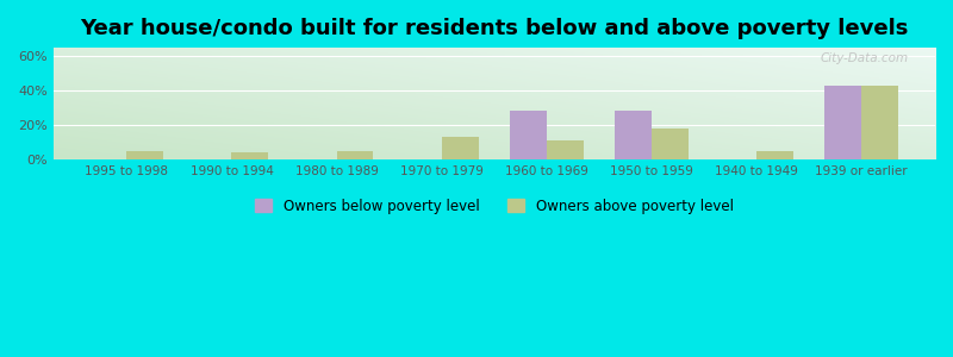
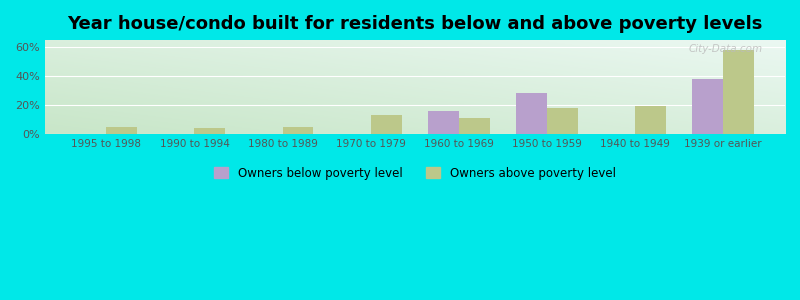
Owners below poverty level/1960 to 1969: 28% -> 16%
Owners above poverty level/1940 to 1949: 5% -> 19%
Owners below poverty level/1939 or earlier: 43% -> 38%
Owners above poverty level/1939 or earlier: 43% -> 58%
